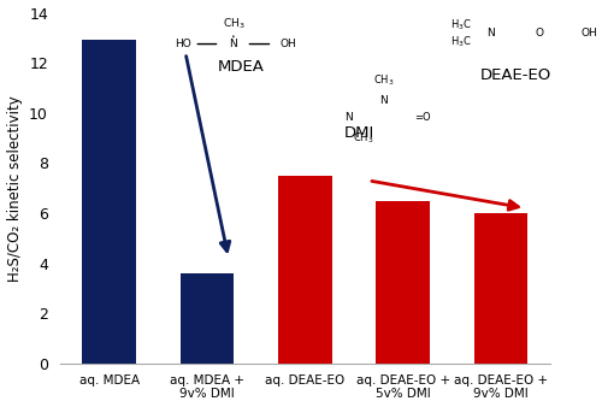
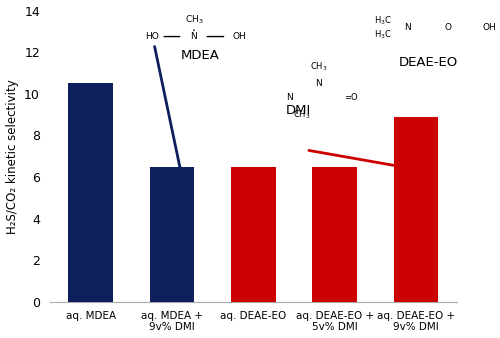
aq. MDEA: 12.9 -> 10.5
aq. MDEA + 9v% DMI: 3.6 -> 6.5
aq. DEAE-EO: 7.5 -> 6.5
aq. DEAE-EO + 9v% DMI: 6.0 -> 8.9
